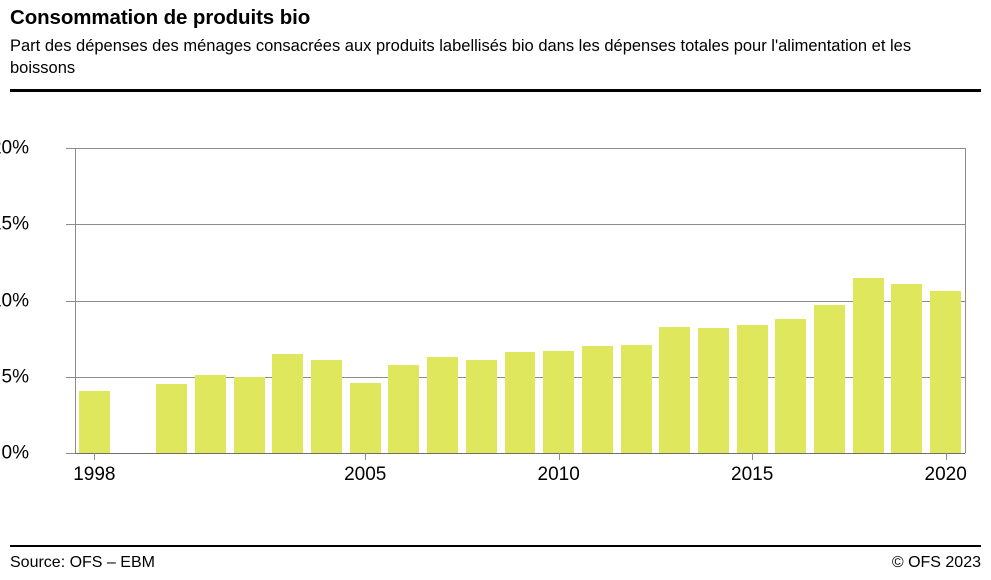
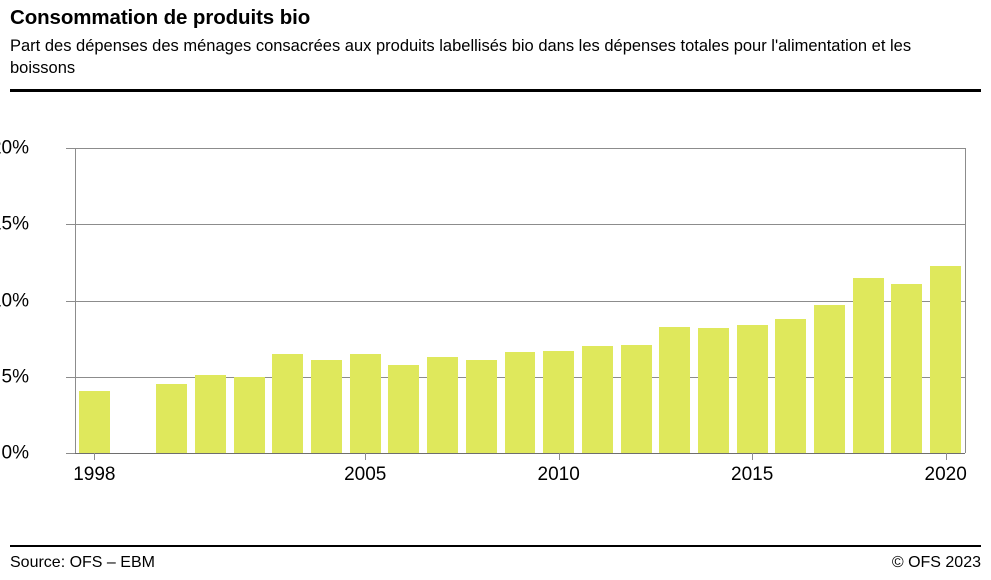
2005: 4.6% -> 6.5%
2020: 10.6% -> 12.3%
